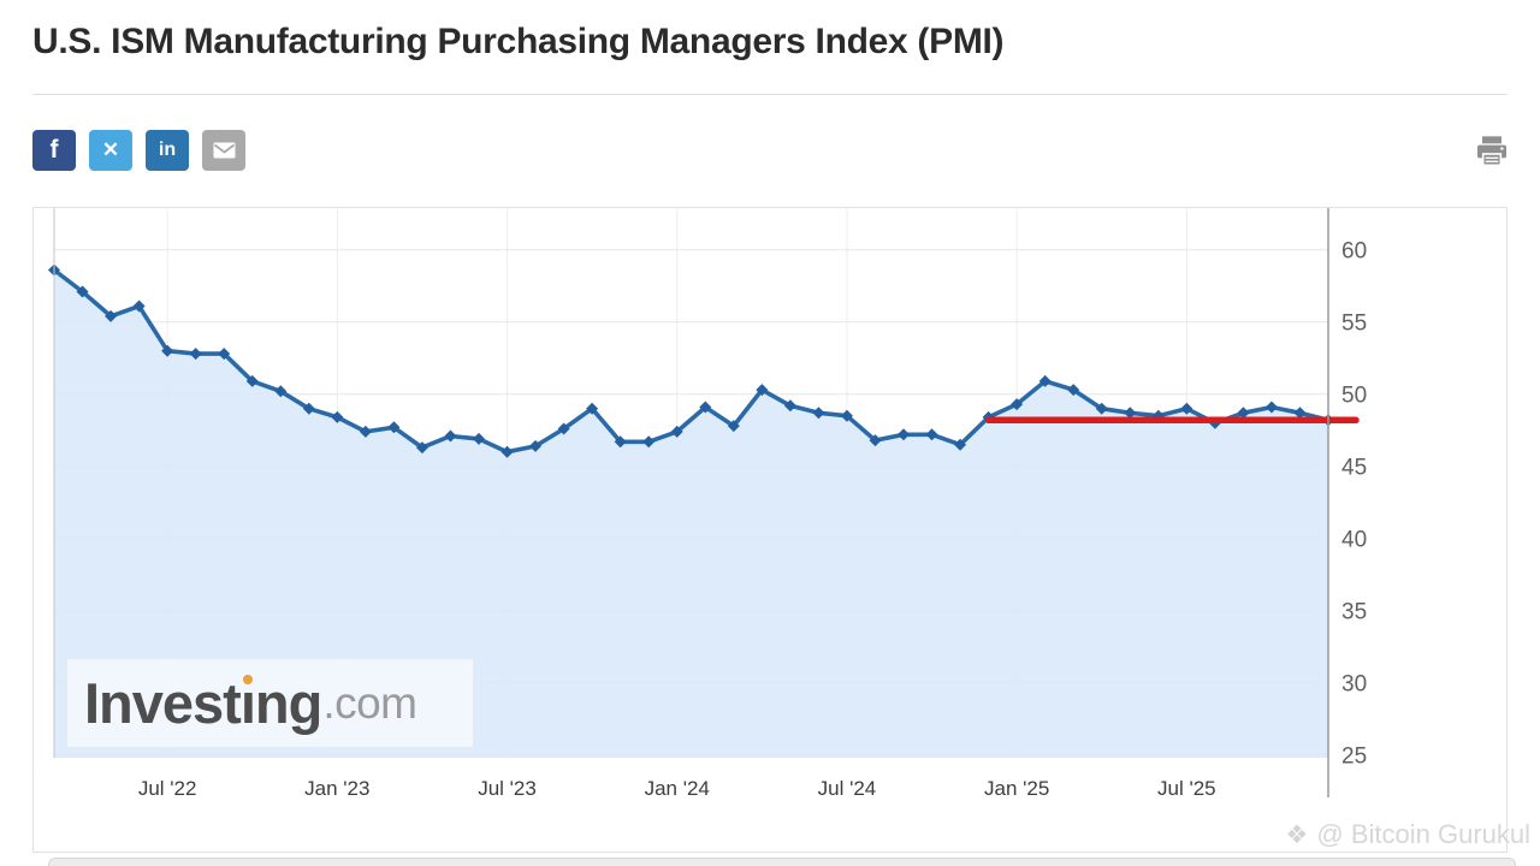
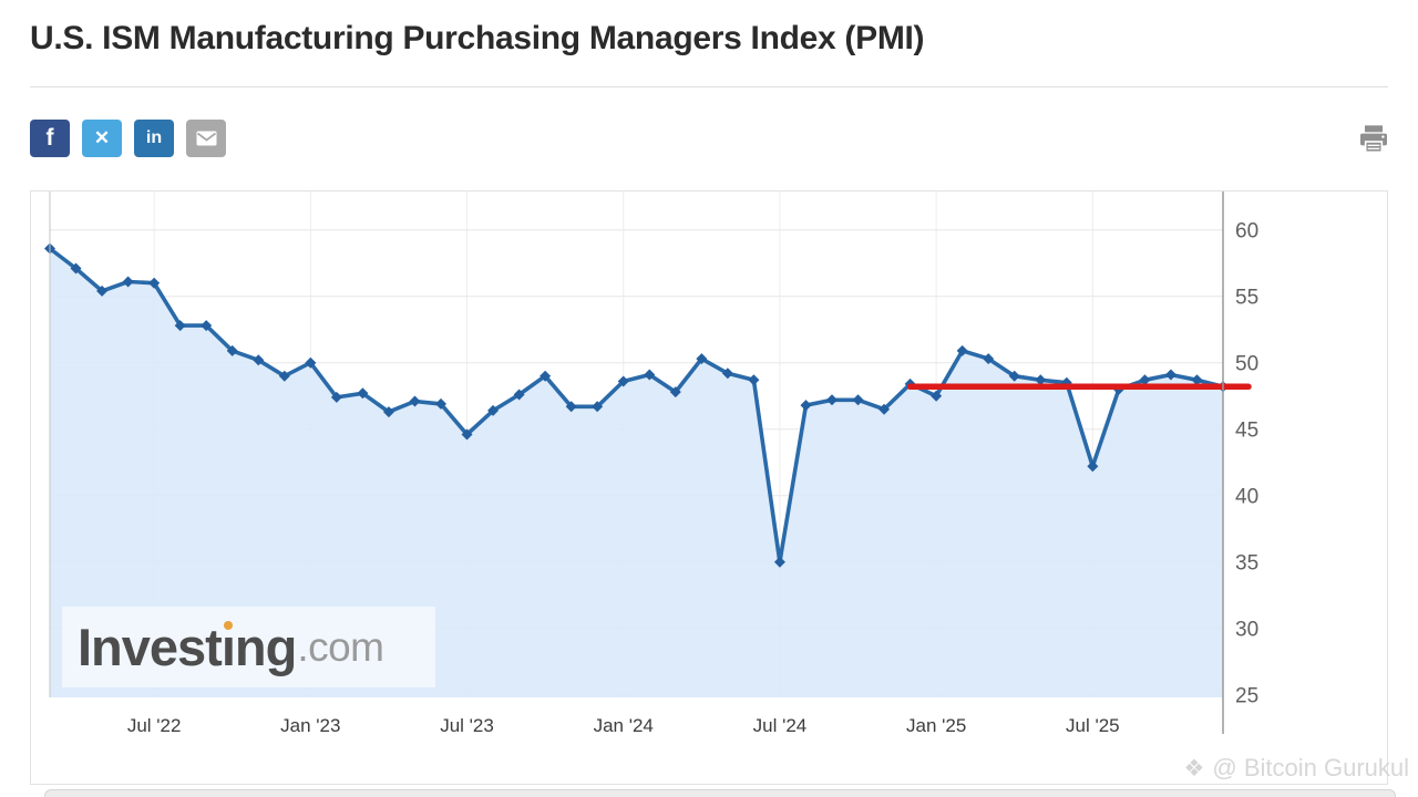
Jul '22: 53.0 -> 56.0
Jan '23: 48.4 -> 50.0
Jul '23: 46.0 -> 44.6
Jan '24: 47.4 -> 48.6
Jul '24: 48.5 -> 35.0
Jan '25: 49.3 -> 47.5
Jul '25: 49.0 -> 42.2
